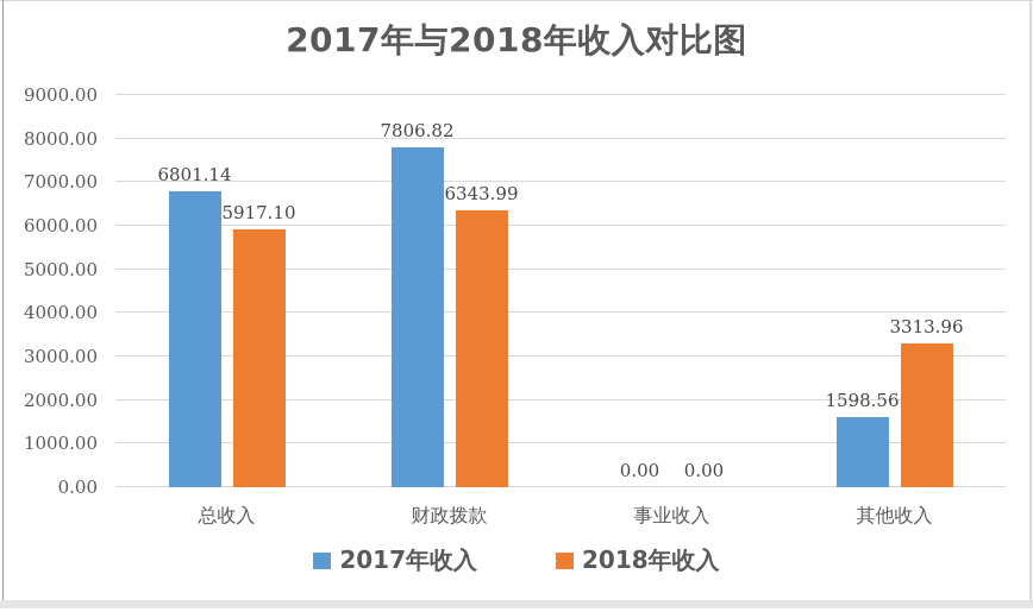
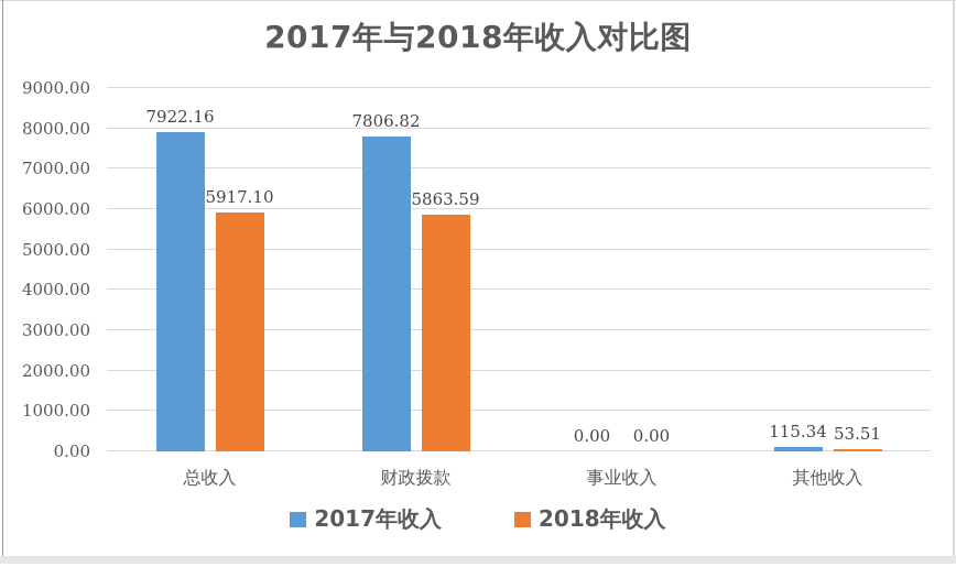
2017年收入/总收入: 6801.14 -> 7922.16
2018年收入/财政拨款: 6343.99 -> 5863.59
2017年收入/其他收入: 1598.56 -> 115.34
2018年收入/其他收入: 3313.96 -> 53.51
